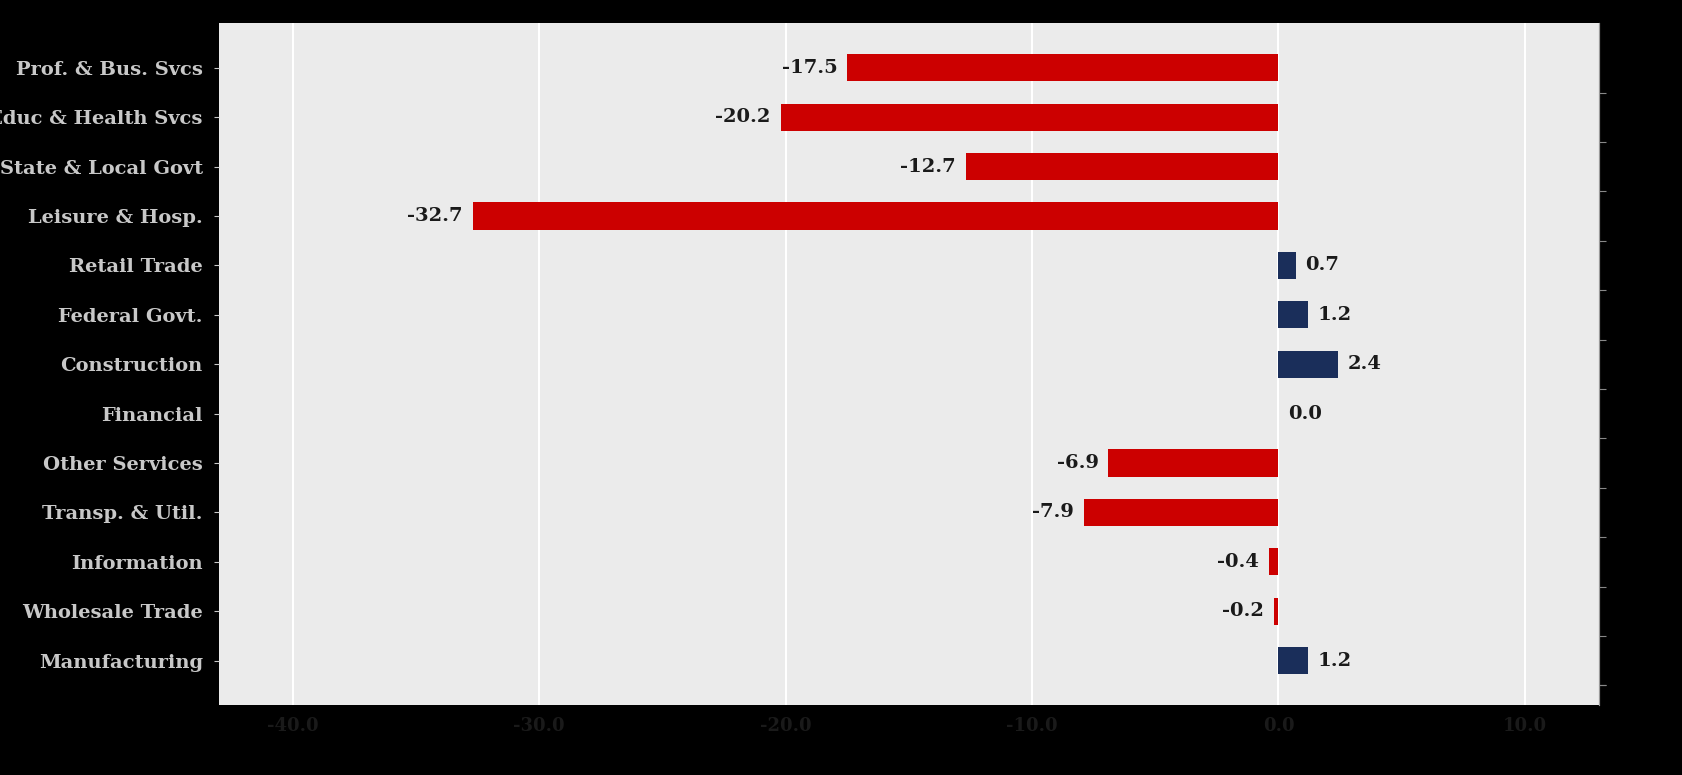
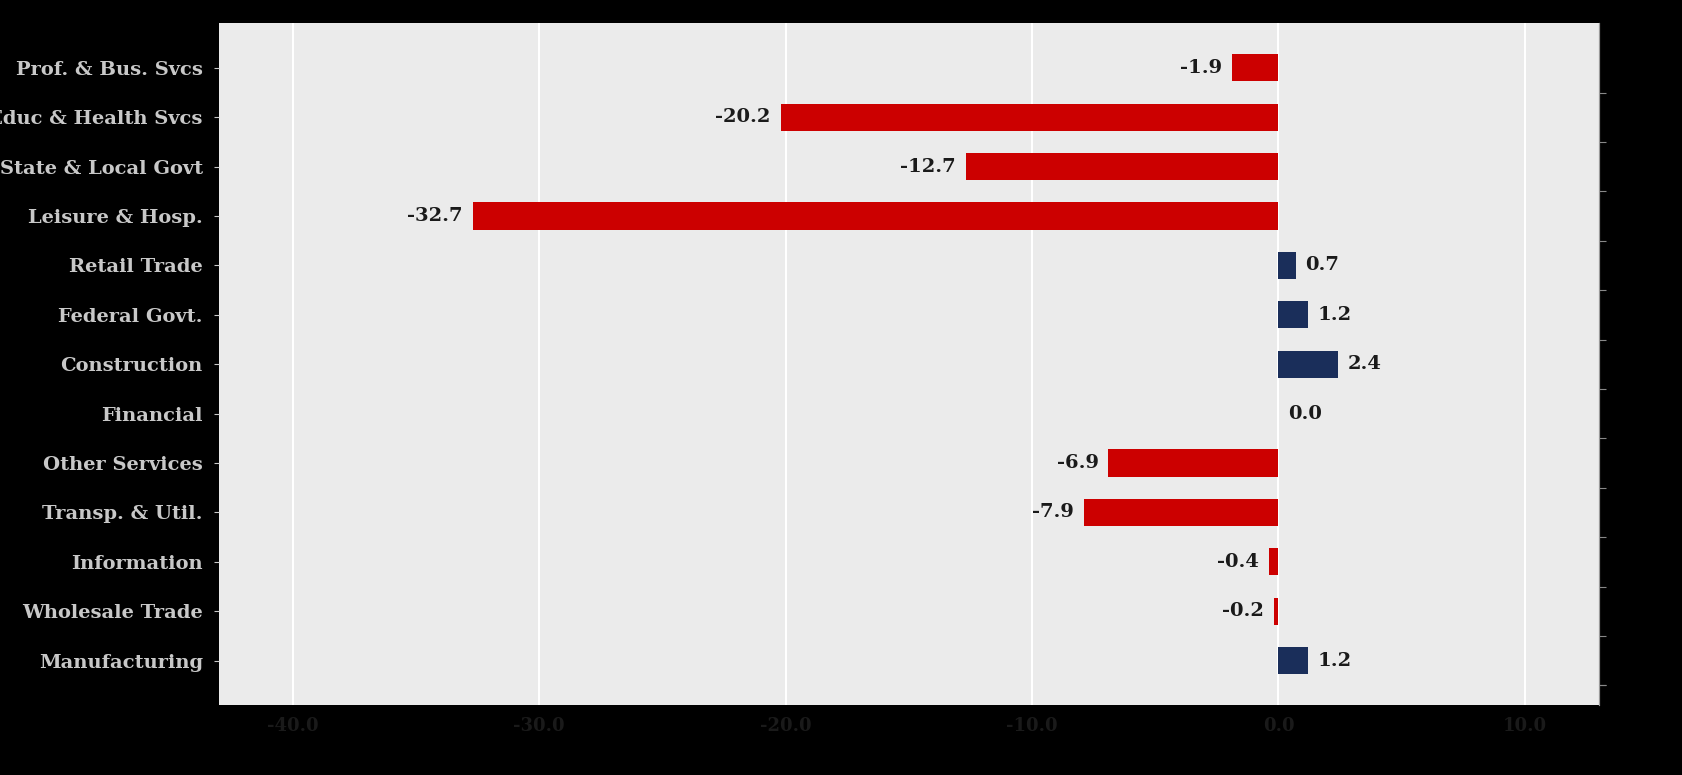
Prof. & Bus. Svcs: -17.5 -> -1.9
